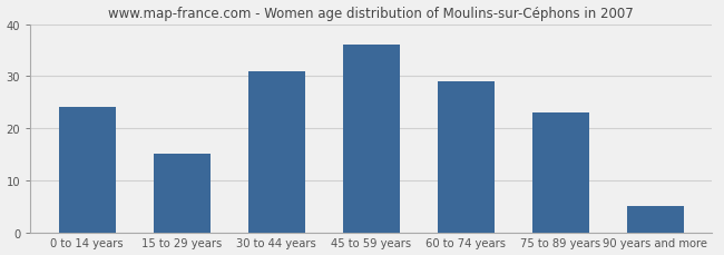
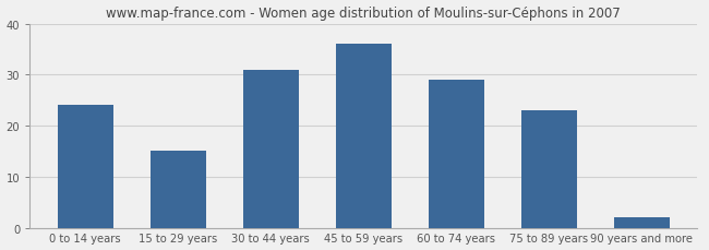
90 years and more: 5 -> 2
